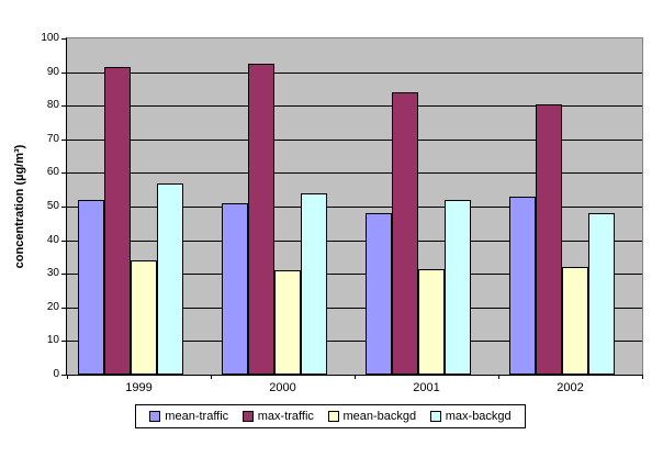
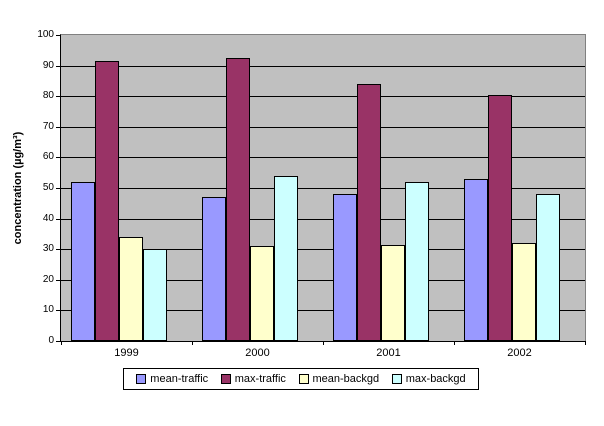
max-backgd/1999: 57 -> 30
mean-traffic/2000: 51 -> 47
